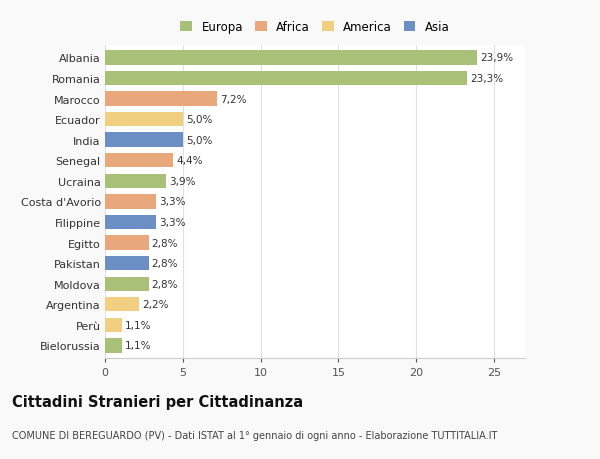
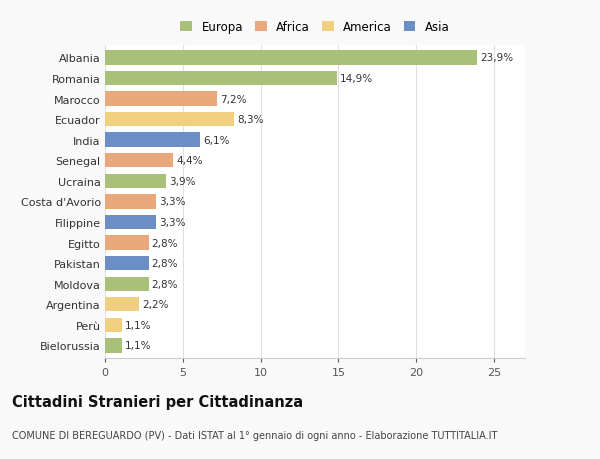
Romania: 23,3% -> 14,9%
Ecuador: 5,0% -> 8,3%
India: 5,0% -> 6,1%
